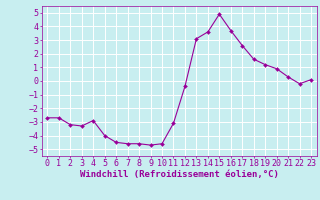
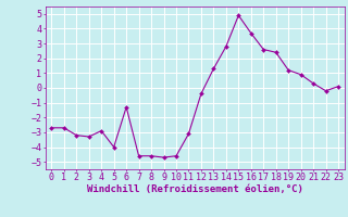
6: -4.5 -> -1.3
13: 3.1 -> 1.3
14: 3.6 -> 2.8
18: 1.6 -> 2.4
